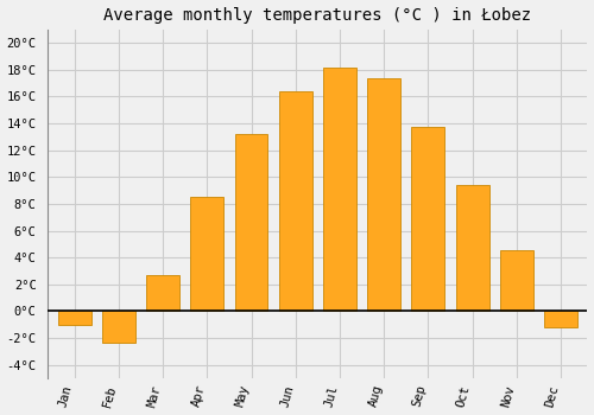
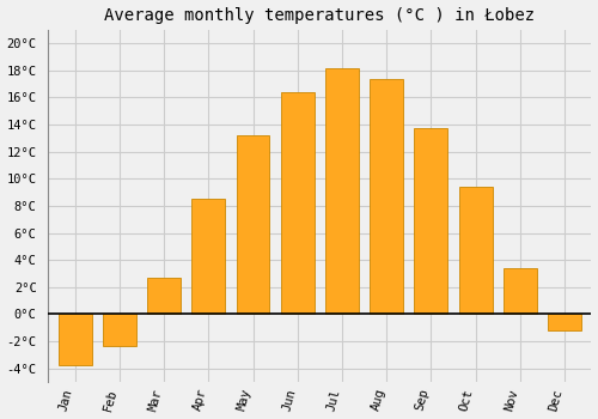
Jan: -1.0°C -> -3.8°C
Nov: 4.5°C -> 3.4°C
